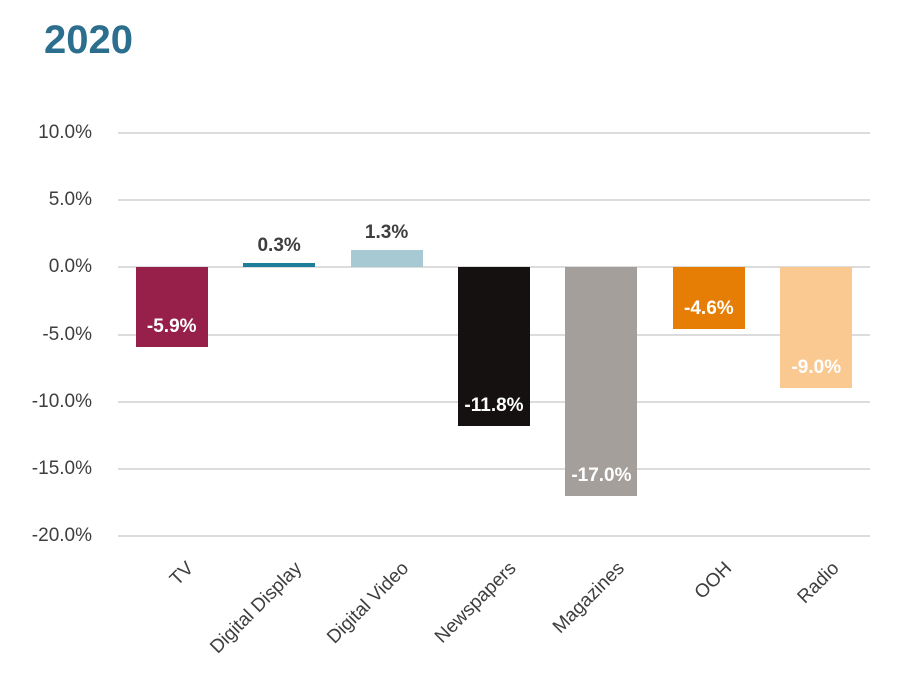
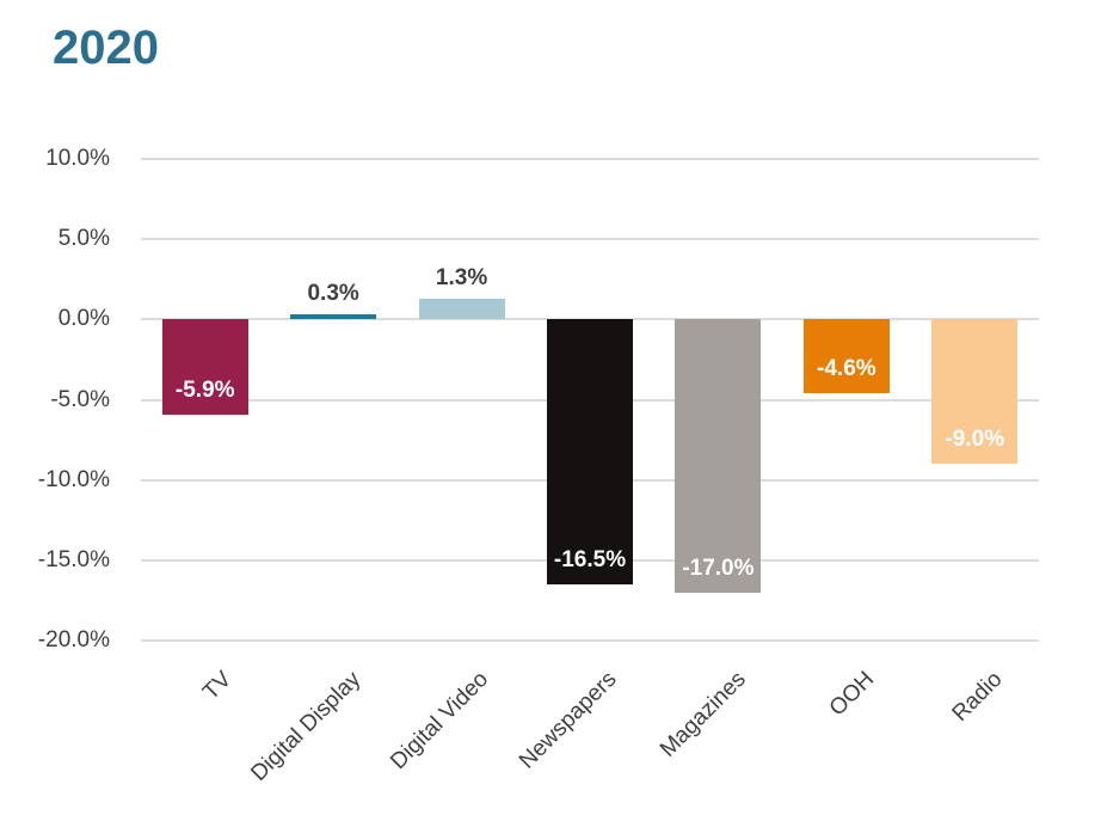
Newspapers: -11.8% -> -16.5%
